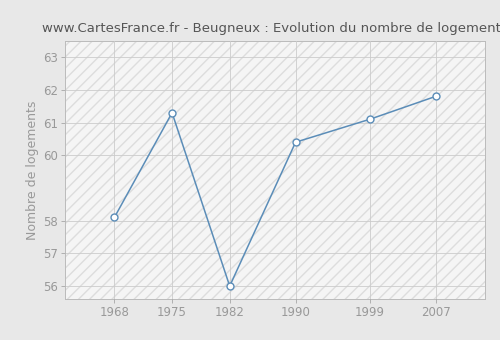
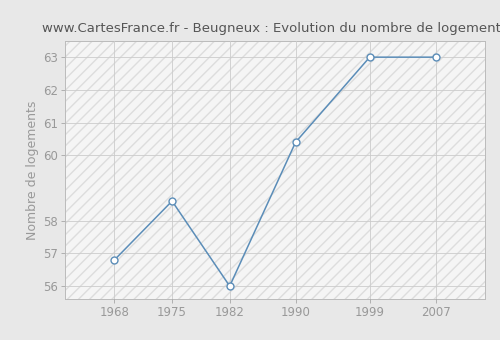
1968: 58.1 -> 56.8
1975: 61.3 -> 58.6
1999: 61.1 -> 63.0
2007: 61.8 -> 63.0
